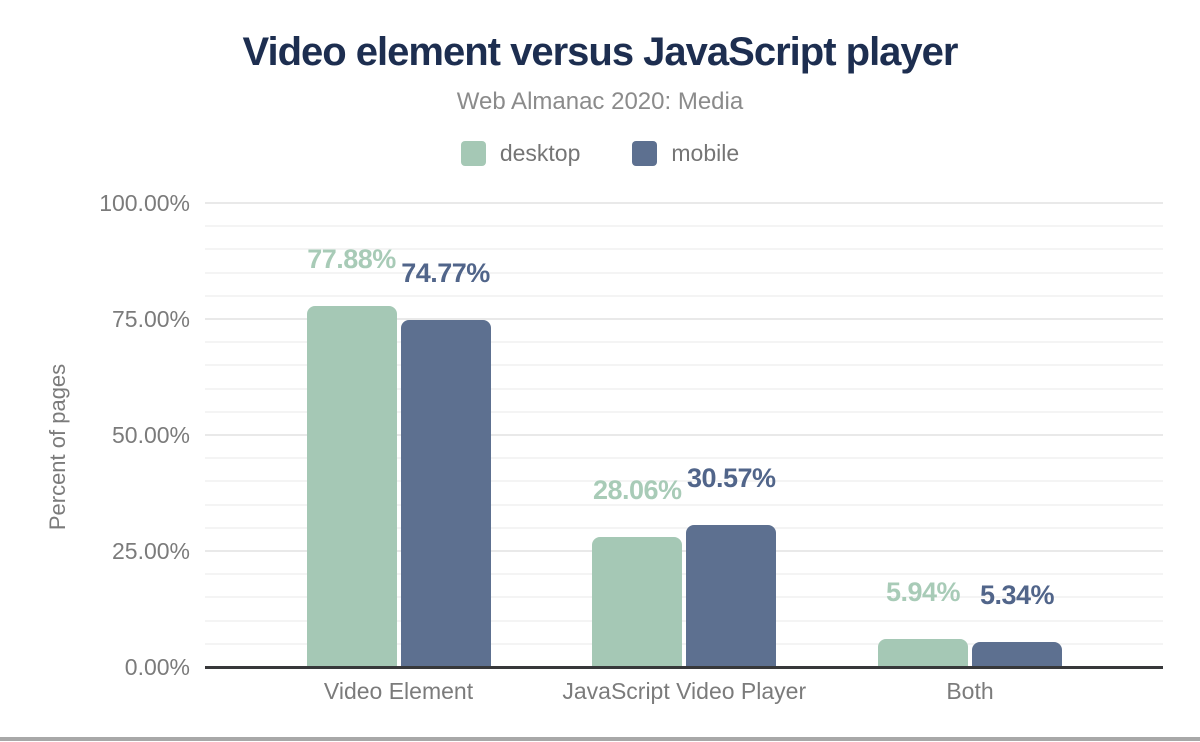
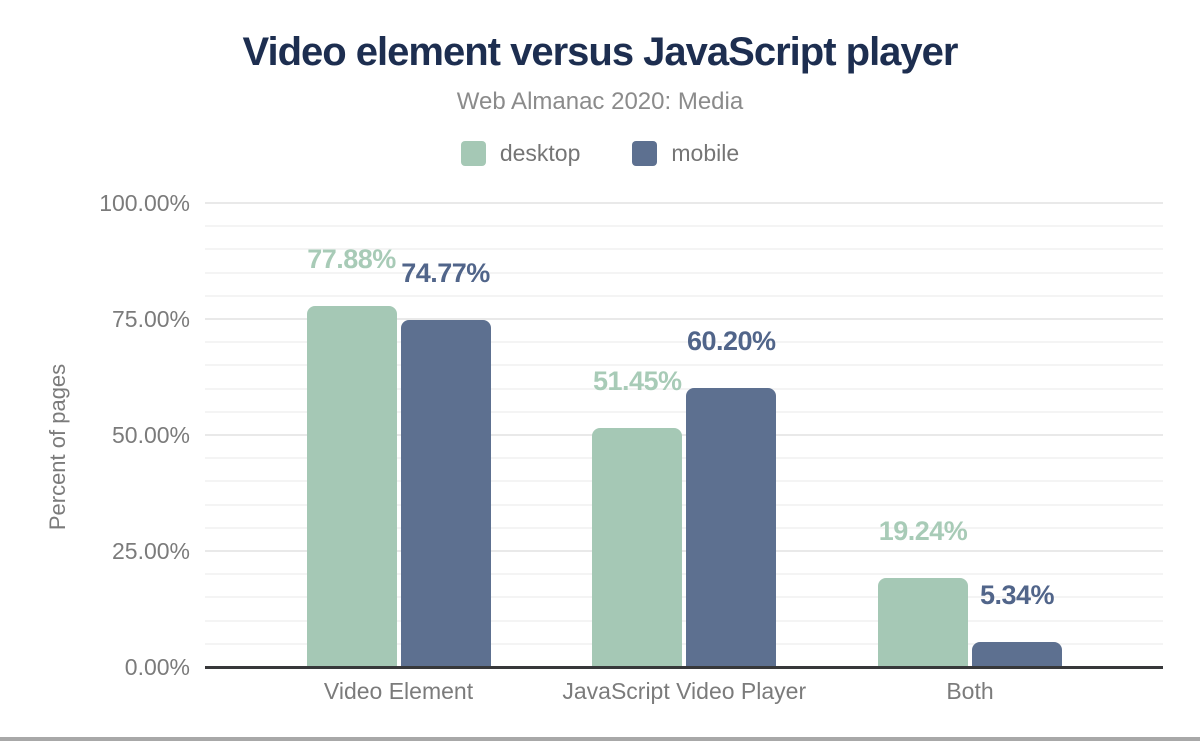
desktop/JavaScript Video Player: 28.06% -> 51.45%
mobile/JavaScript Video Player: 30.57% -> 60.20%
desktop/Both: 5.94% -> 19.24%
